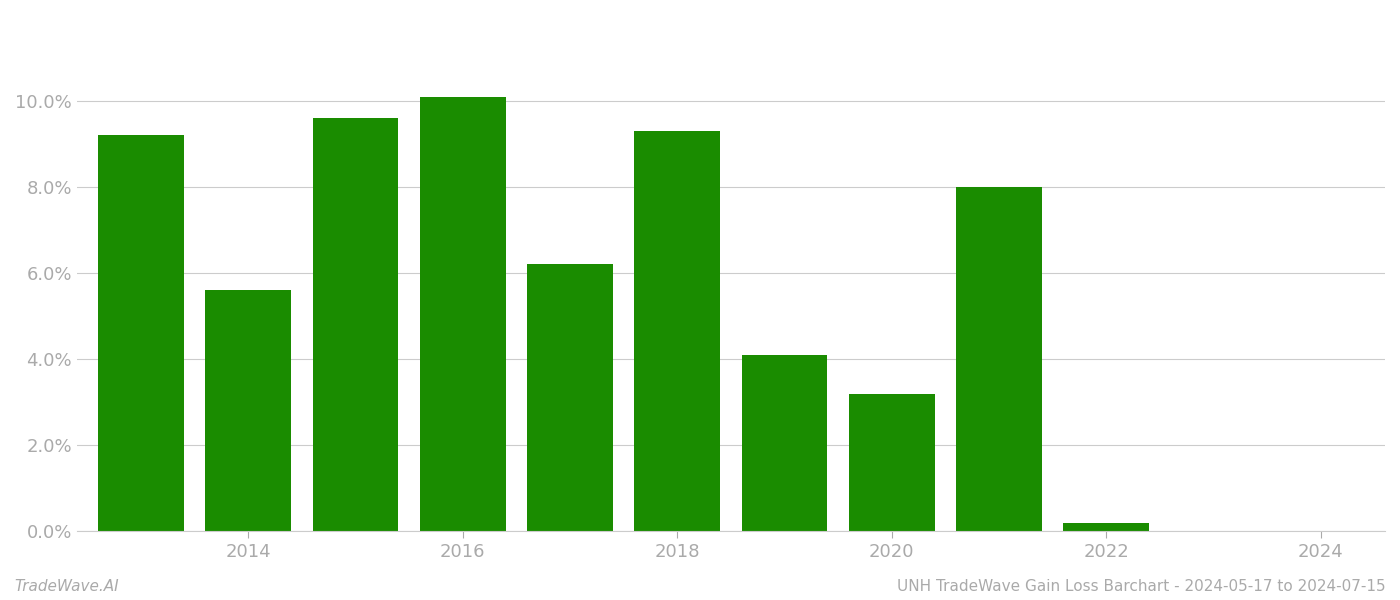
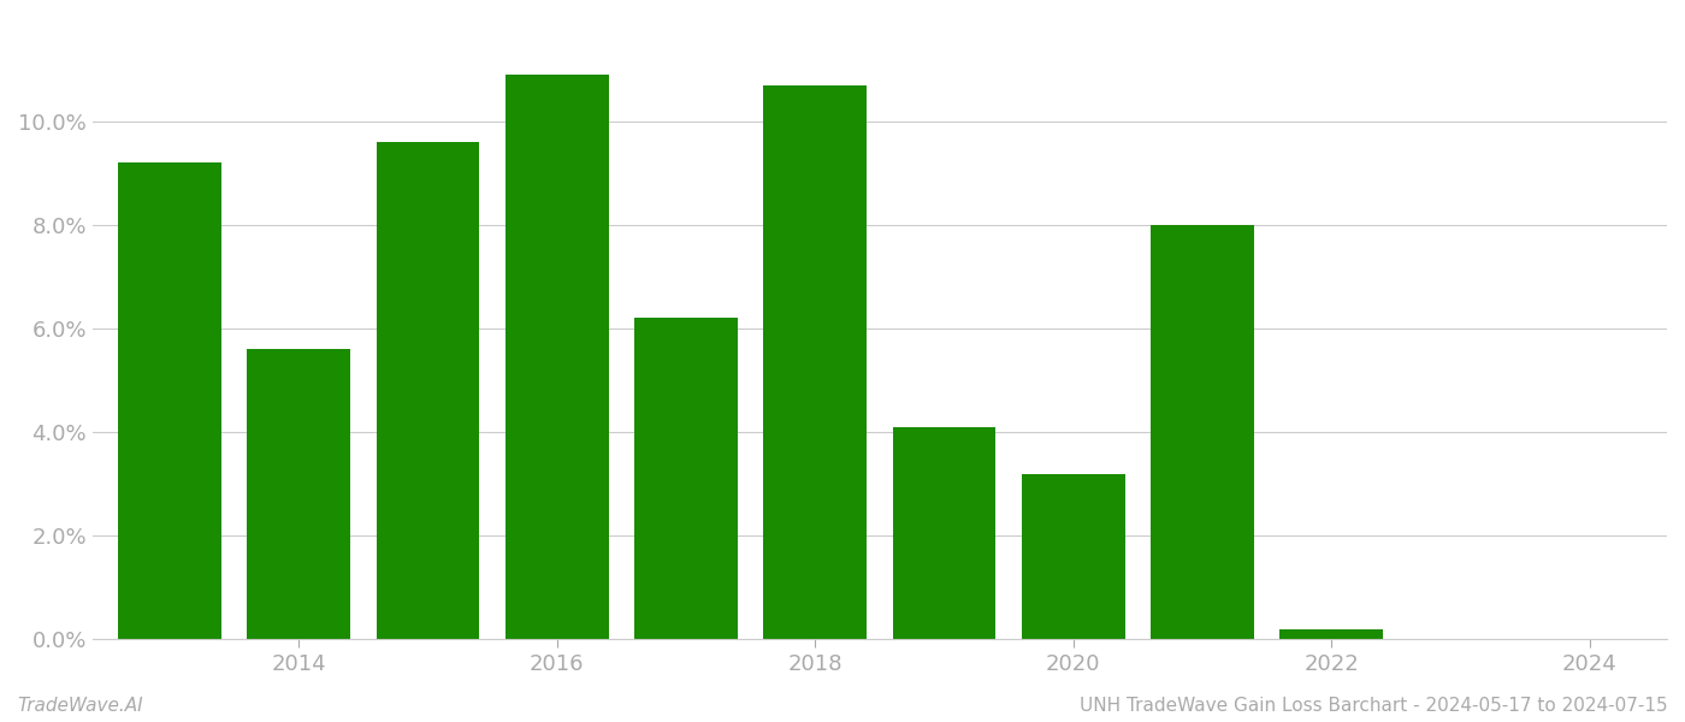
2016: 10.1% -> 10.9%
2018: 9.3% -> 10.7%
